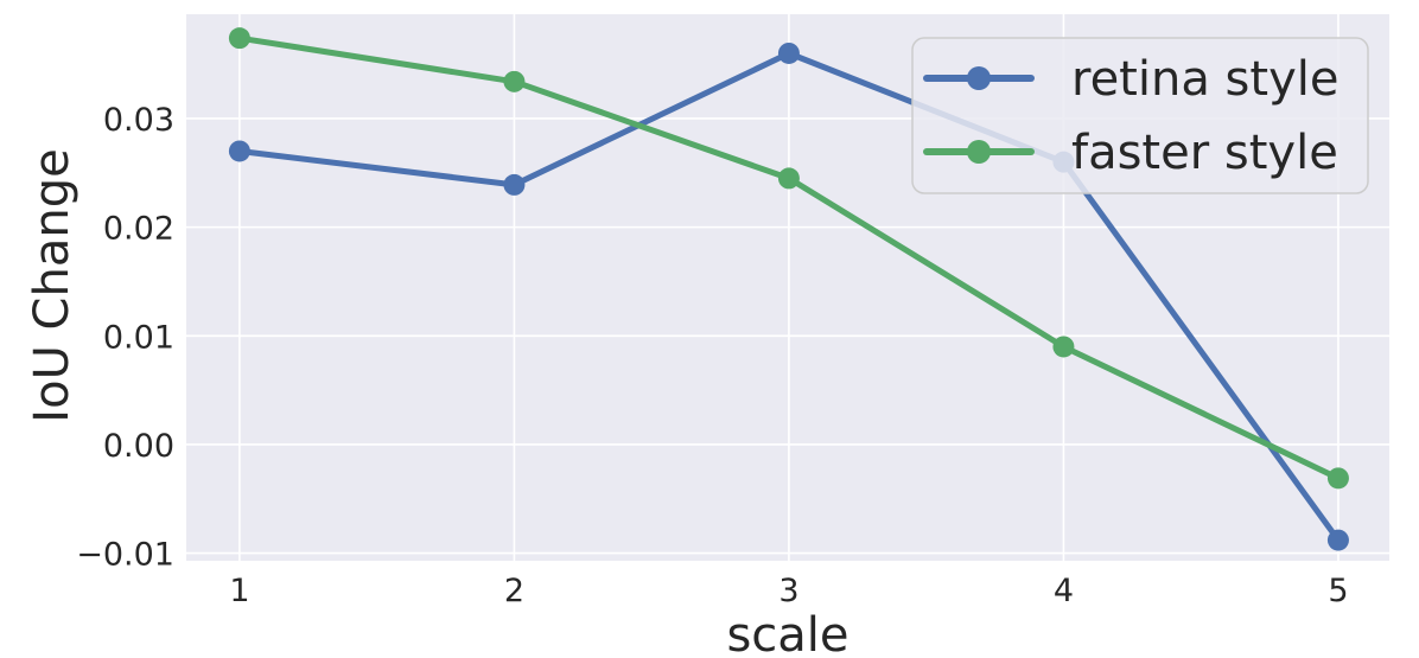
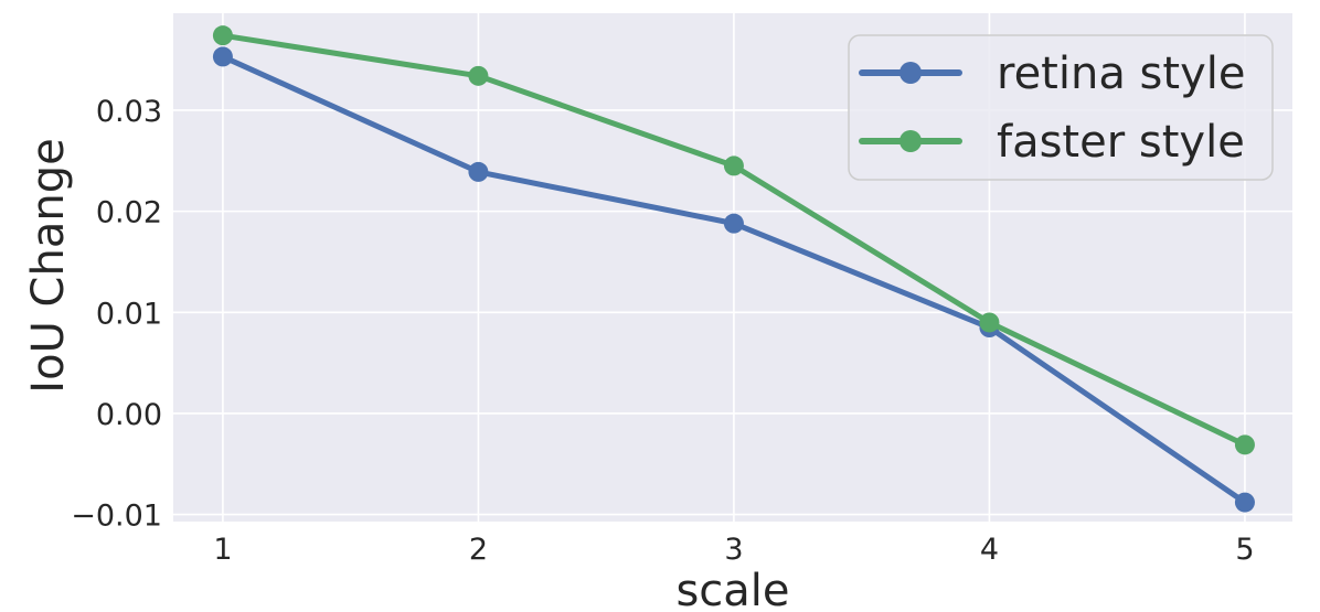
retina style/1: 0.027 -> 0.035
retina style/3: 0.036 -> 0.019
retina style/4: 0.026 -> 0.009
